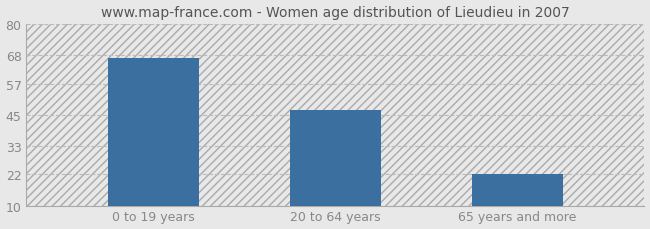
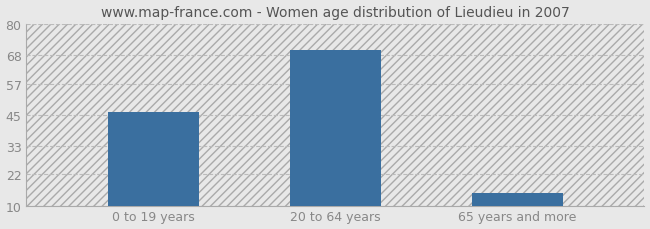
0 to 19 years: 67 -> 46
20 to 64 years: 47 -> 70
65 years and more: 22 -> 15
